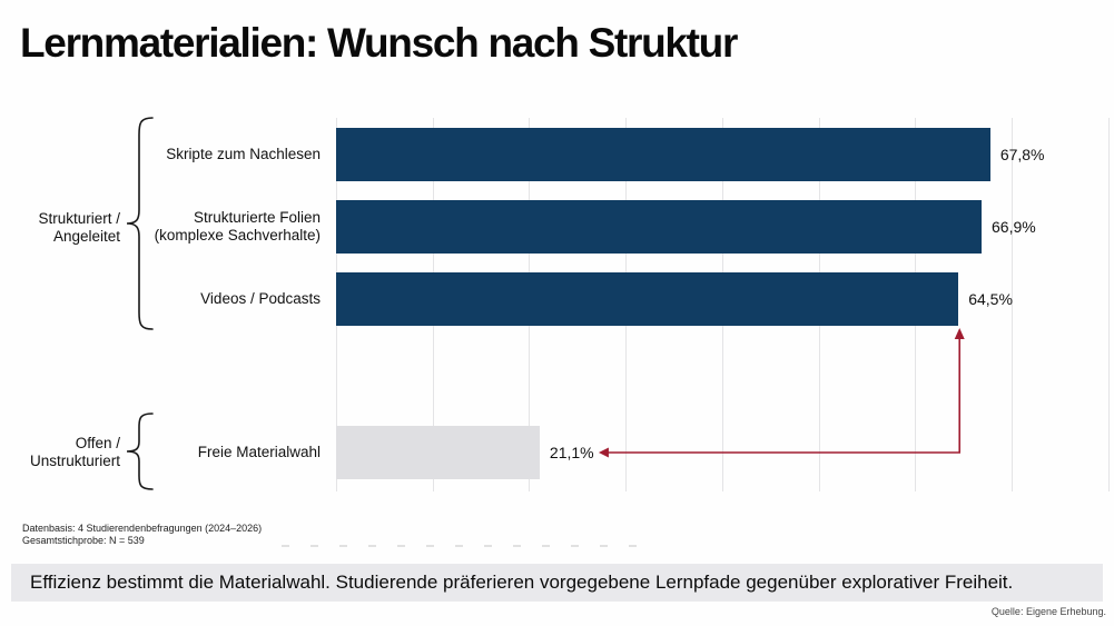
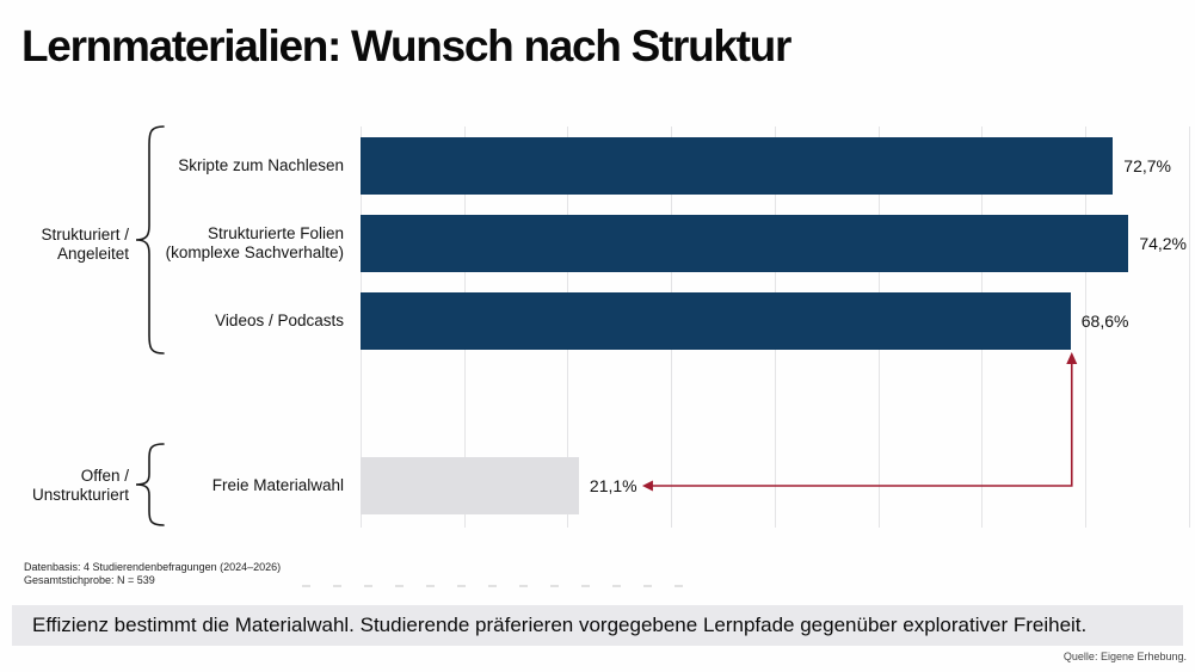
Skripte zum Nachlesen: 67,8% -> 72,7%
Strukturierte Folien (komplexe Sachverhalte): 66,9% -> 74,2%
Videos / Podcasts: 64,5% -> 68,6%
